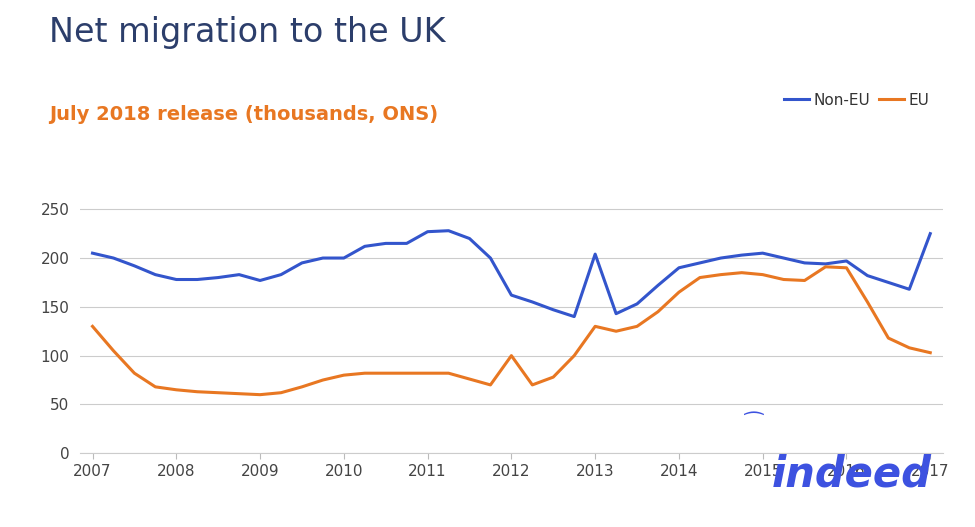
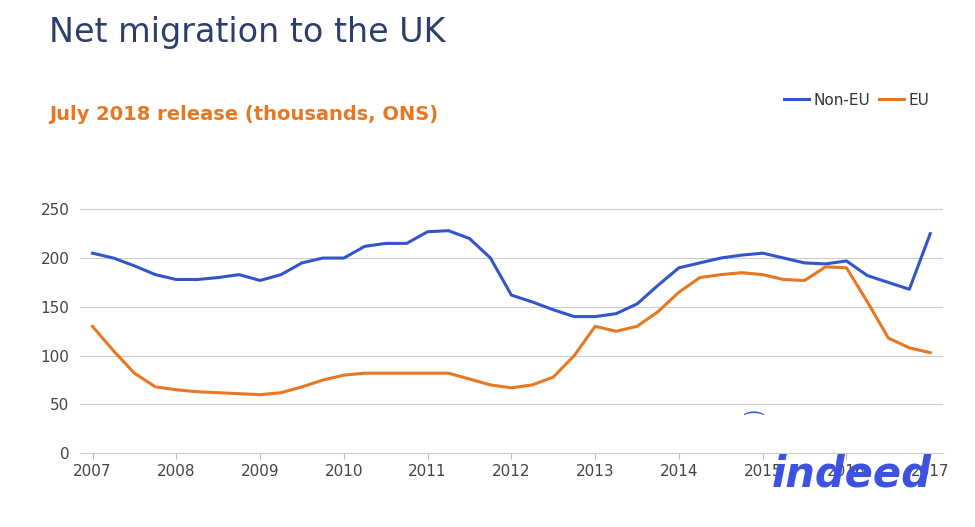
EU/2012: 100 -> 67
Non-EU/2013: 204 -> 140
